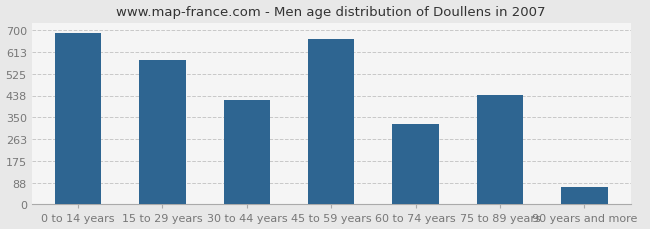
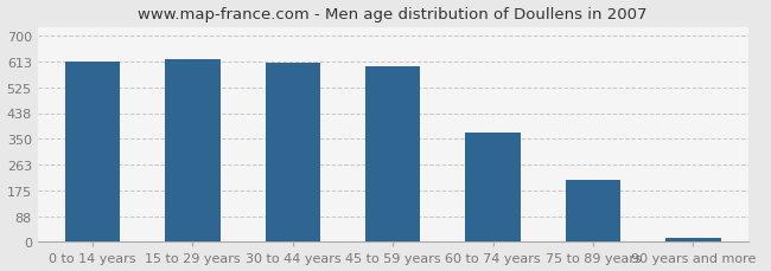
0 to 14 years: 690 -> 613
15 to 29 years: 580 -> 622
30 to 44 years: 420 -> 610
45 to 59 years: 665 -> 597
60 to 74 years: 325 -> 370
75 to 89 years: 440 -> 210
90 years and more: 70 -> 15
